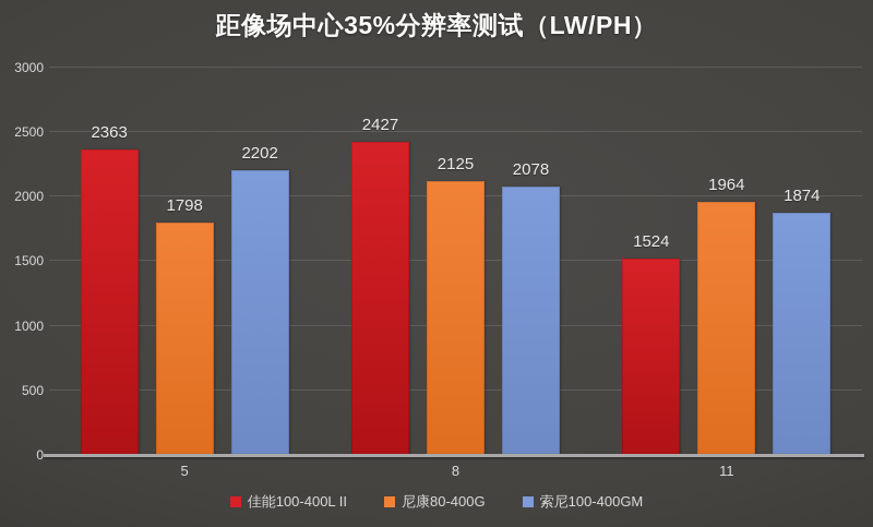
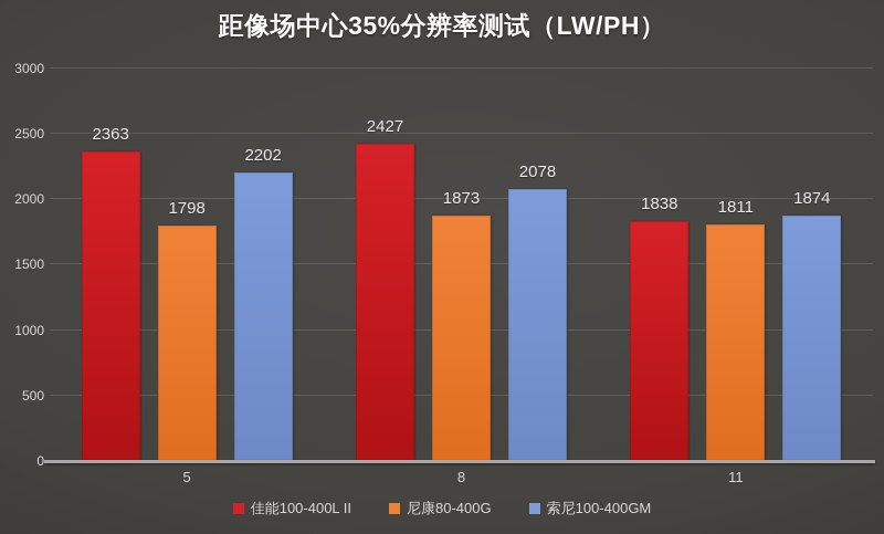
尼康80-400G/8: 2125 -> 1873
佳能100-400L II/11: 1524 -> 1838
尼康80-400G/11: 1964 -> 1811
